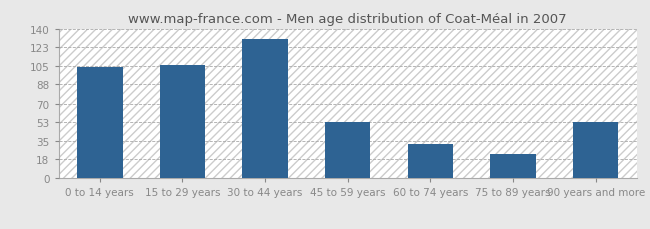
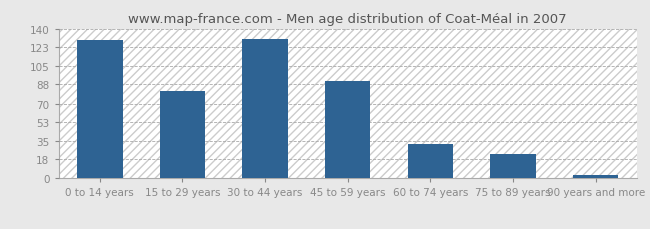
0 to 14 years: 104 -> 130
15 to 29 years: 106 -> 82
45 to 59 years: 53 -> 91
90 years and more: 53 -> 3
